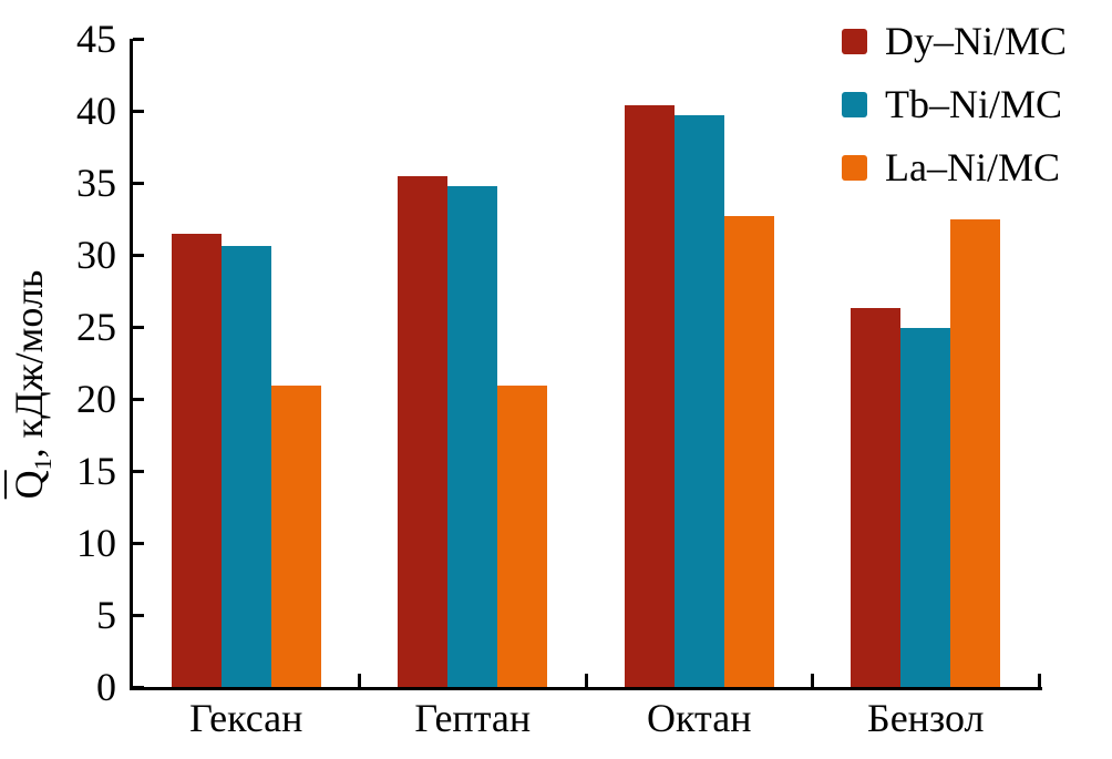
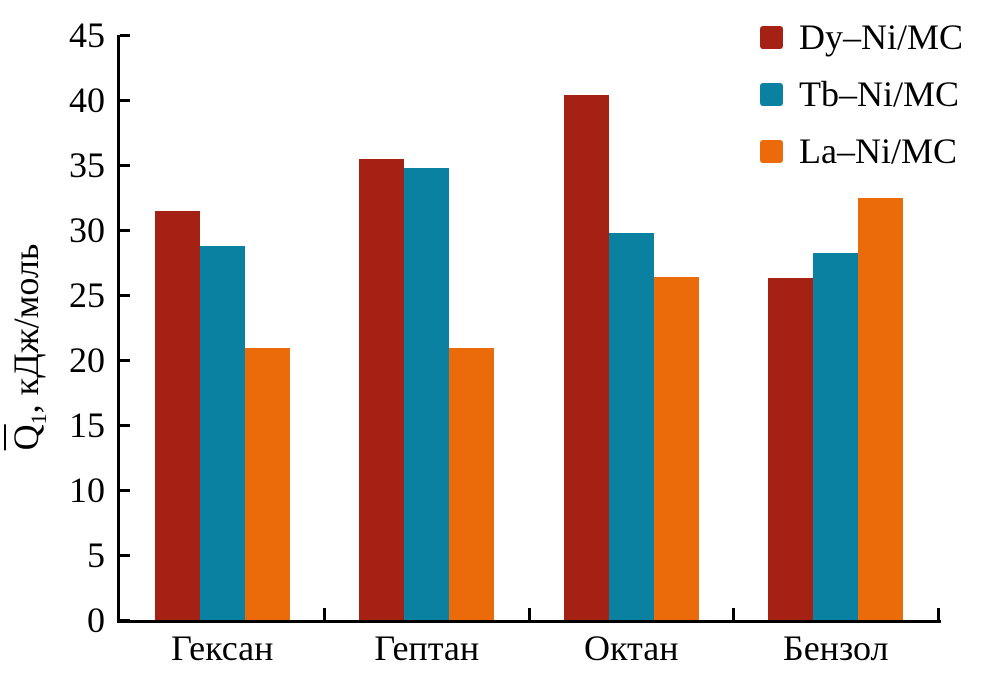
Tb–Ni/MC/Гексан: 30.6 -> 28.8
Tb–Ni/MC/Октан: 39.7 -> 29.8
La–Ni/MC/Октан: 32.7 -> 26.4
Tb–Ni/MC/Бензол: 24.9 -> 28.2
